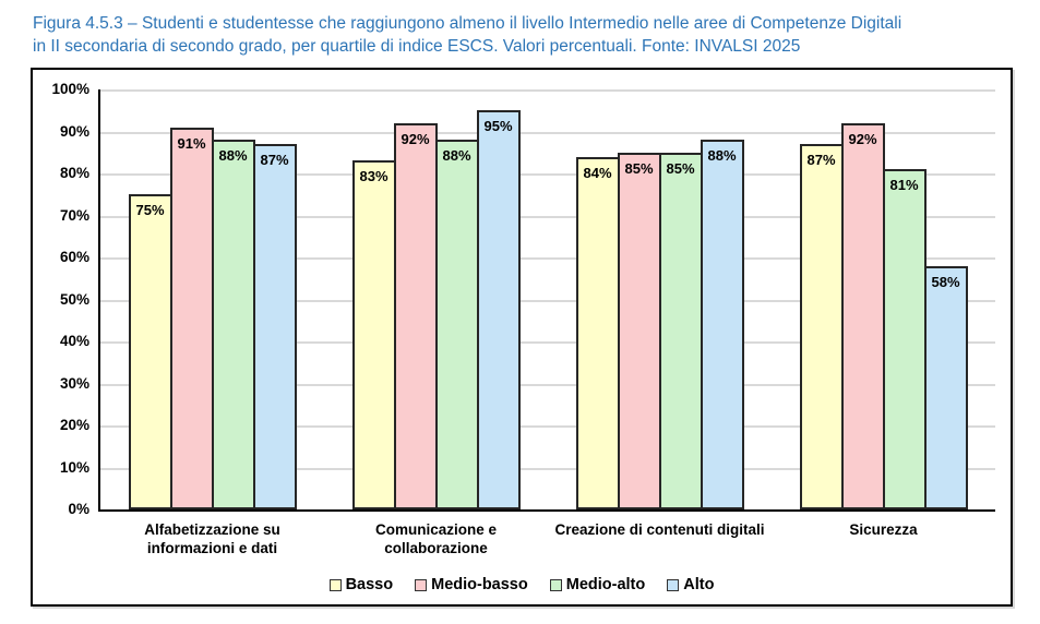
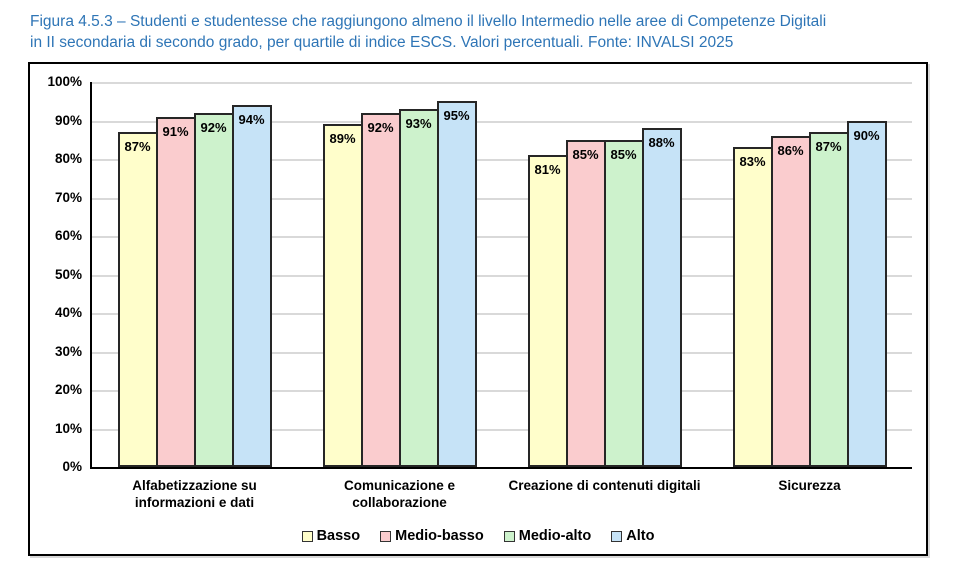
Basso/Alfabetizzazione su informazioni e dati: 75% -> 87%
Medio-alto/Alfabetizzazione su informazioni e dati: 88% -> 92%
Alto/Alfabetizzazione su informazioni e dati: 87% -> 94%
Basso/Comunicazione e collaborazione: 83% -> 89%
Medio-alto/Comunicazione e collaborazione: 88% -> 93%
Basso/Creazione di contenuti digitali: 84% -> 81%
Basso/Sicurezza: 87% -> 83%
Medio-basso/Sicurezza: 92% -> 86%
Medio-alto/Sicurezza: 81% -> 87%
Alto/Sicurezza: 58% -> 90%
